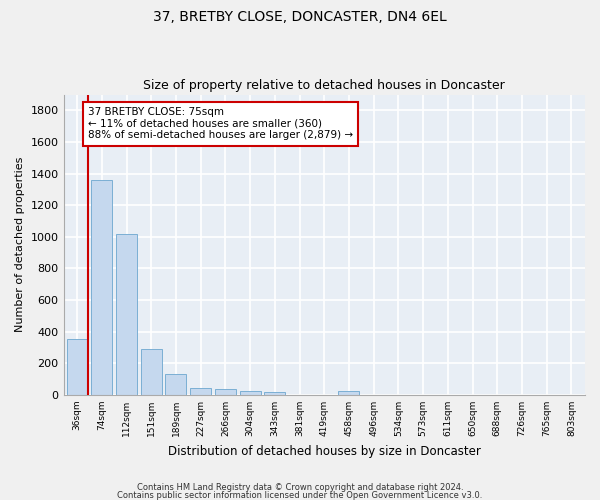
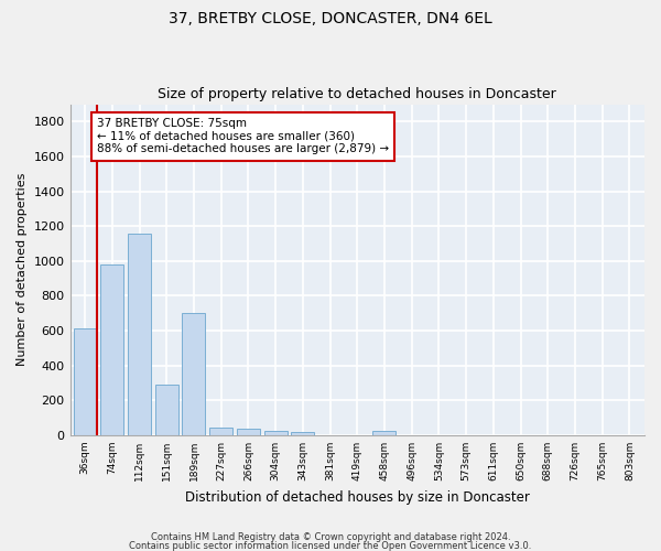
36sqm: 360 -> 610
74sqm: 1360 -> 980
112sqm: 1020 -> 1160
189sqm: 130 -> 700
